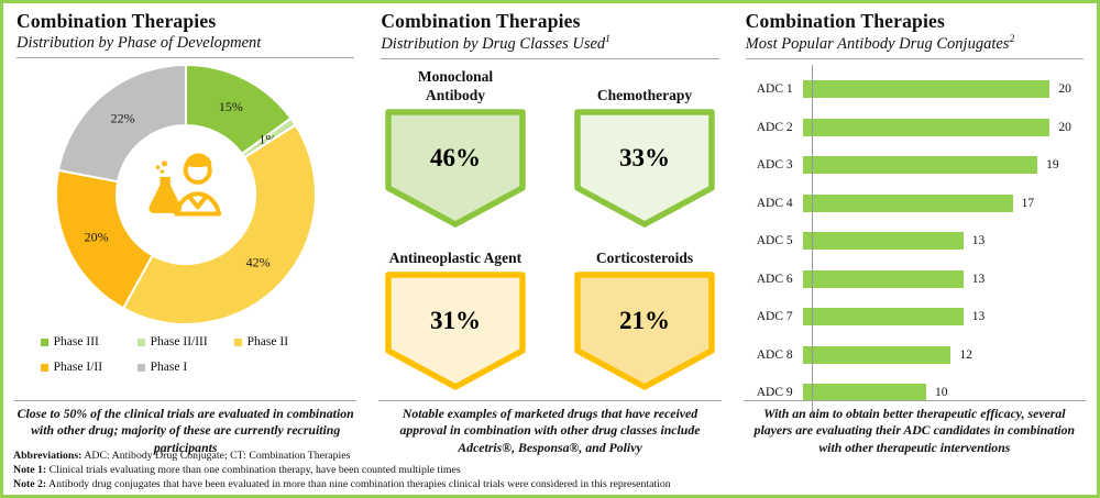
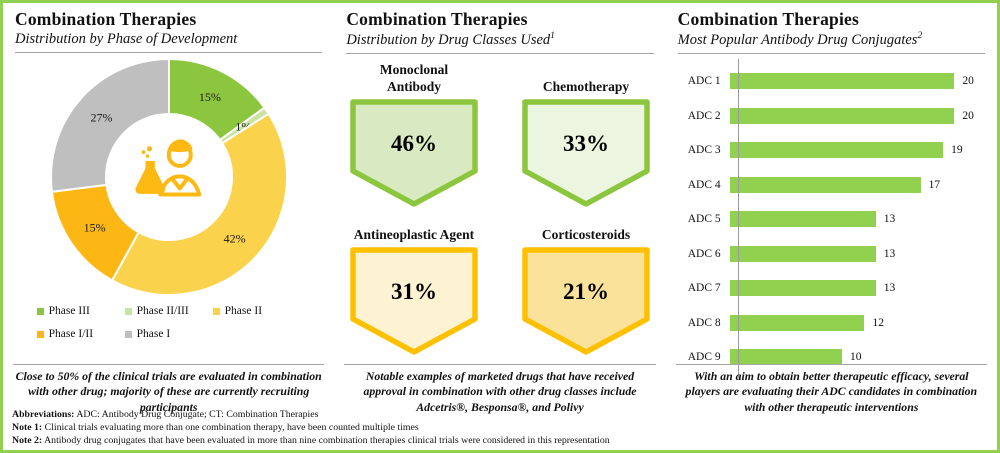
Distribution by Phase of Development/Phase I/II: 20% -> 15%
Distribution by Phase of Development/Phase I: 22% -> 27%
